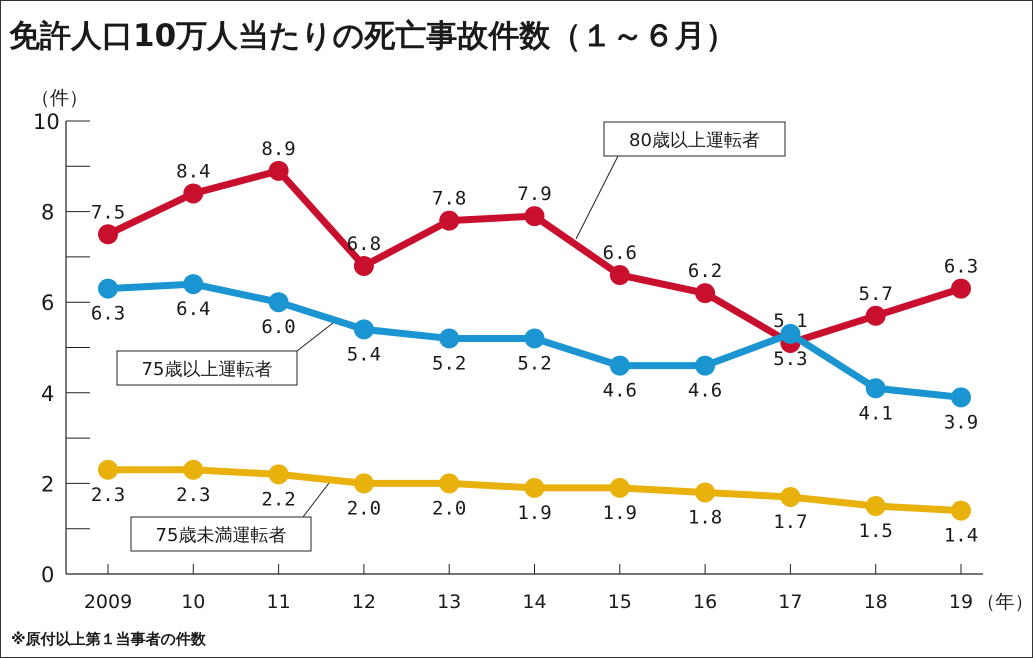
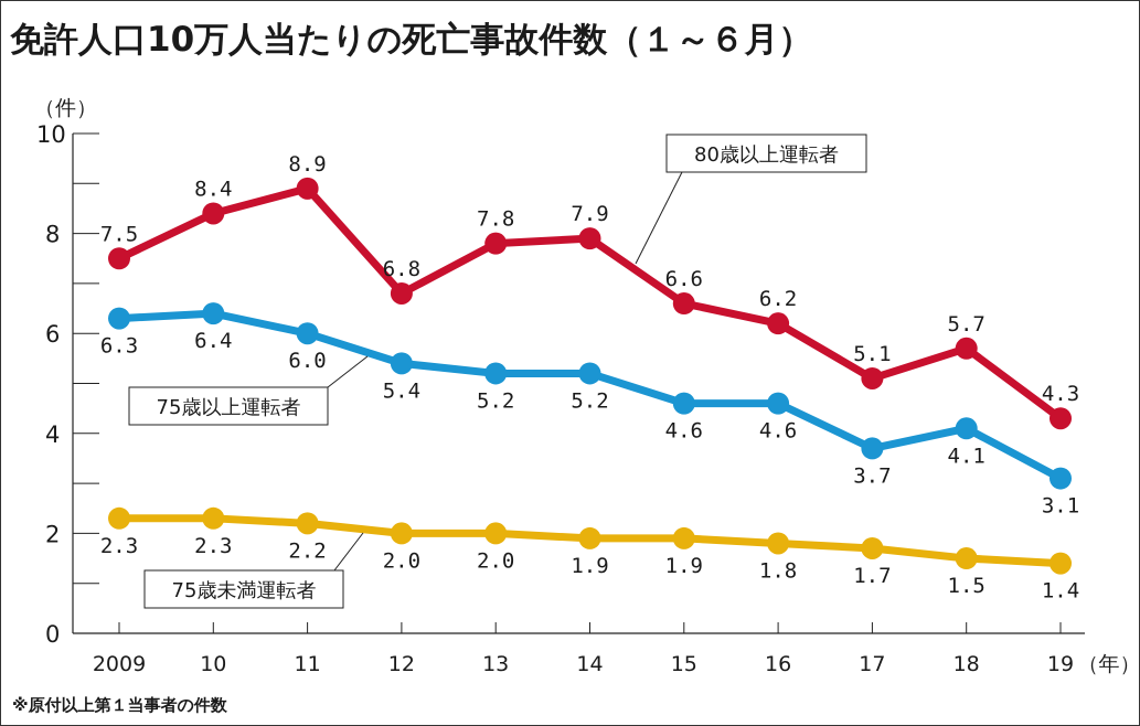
75歳以上運転者/17: 5.3 -> 3.7
80歳以上運転者/19: 6.3 -> 4.3
75歳以上運転者/19: 3.9 -> 3.1
